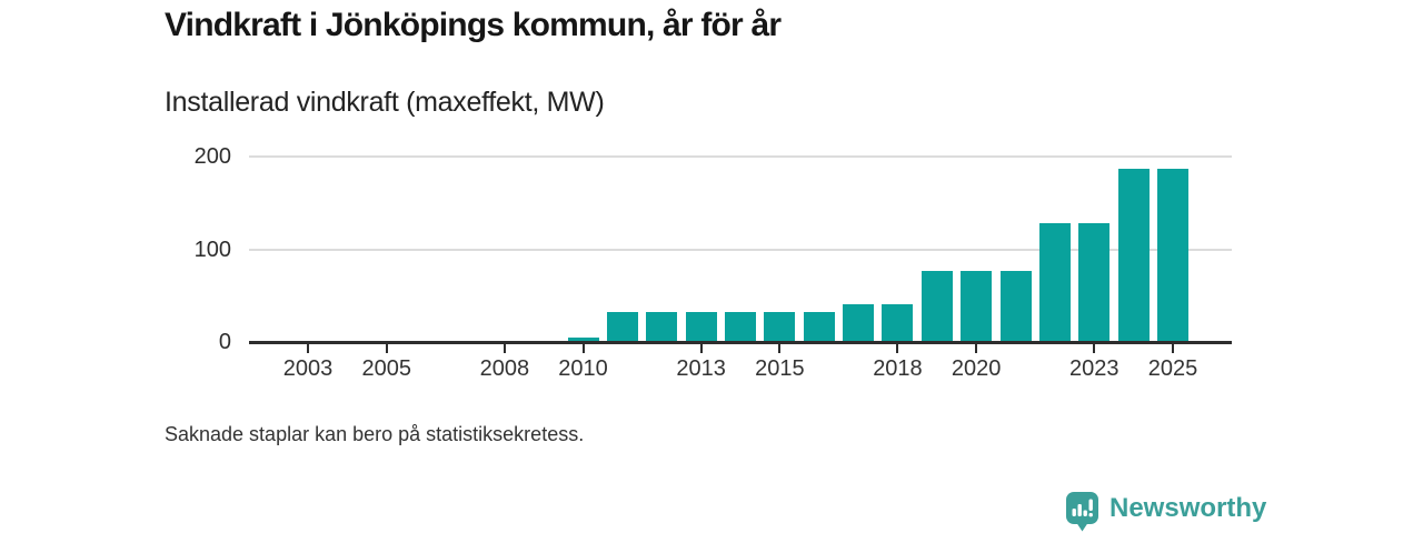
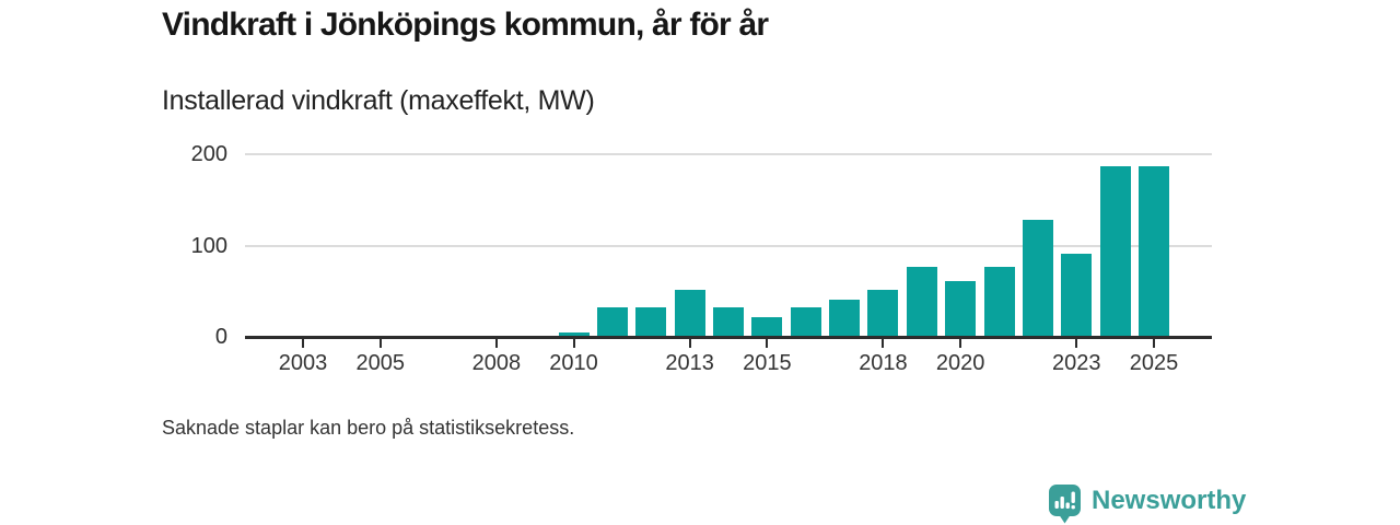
2013: 30 -> 50
2015: 30 -> 20
2018: 40 -> 50
2020: 80 -> 60
2023: 130 -> 90
